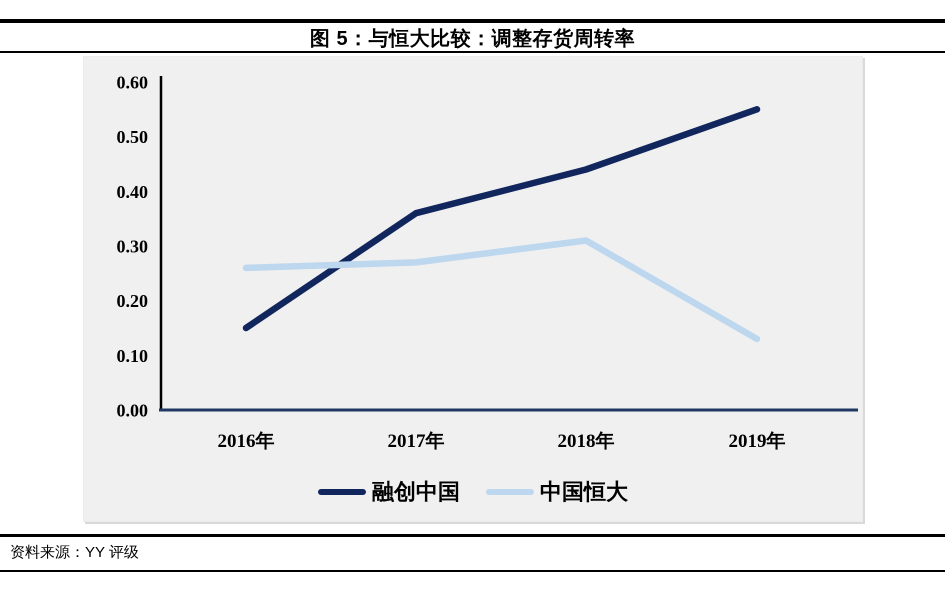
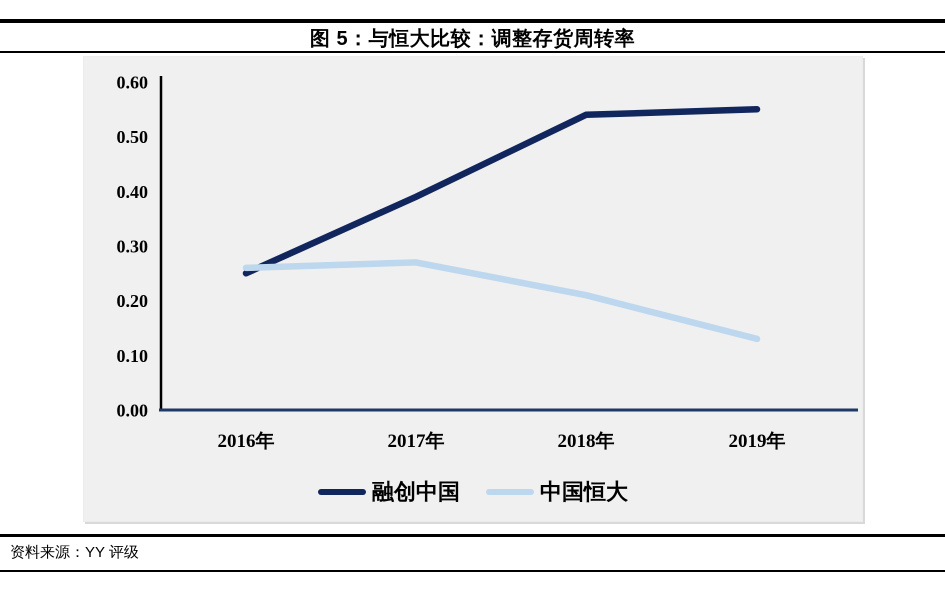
融创中国/2016年: 0.15 -> 0.25
融创中国/2017年: 0.36 -> 0.39
融创中国/2018年: 0.44 -> 0.54
中国恒大/2018年: 0.31 -> 0.21
